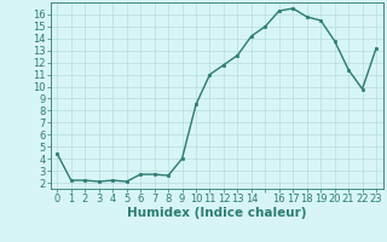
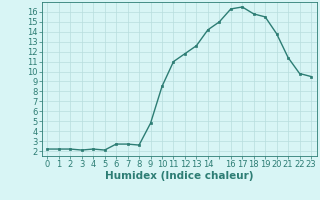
0: 4.4 -> 2.2
9: 4.0 -> 4.8
23: 13.2 -> 9.5
